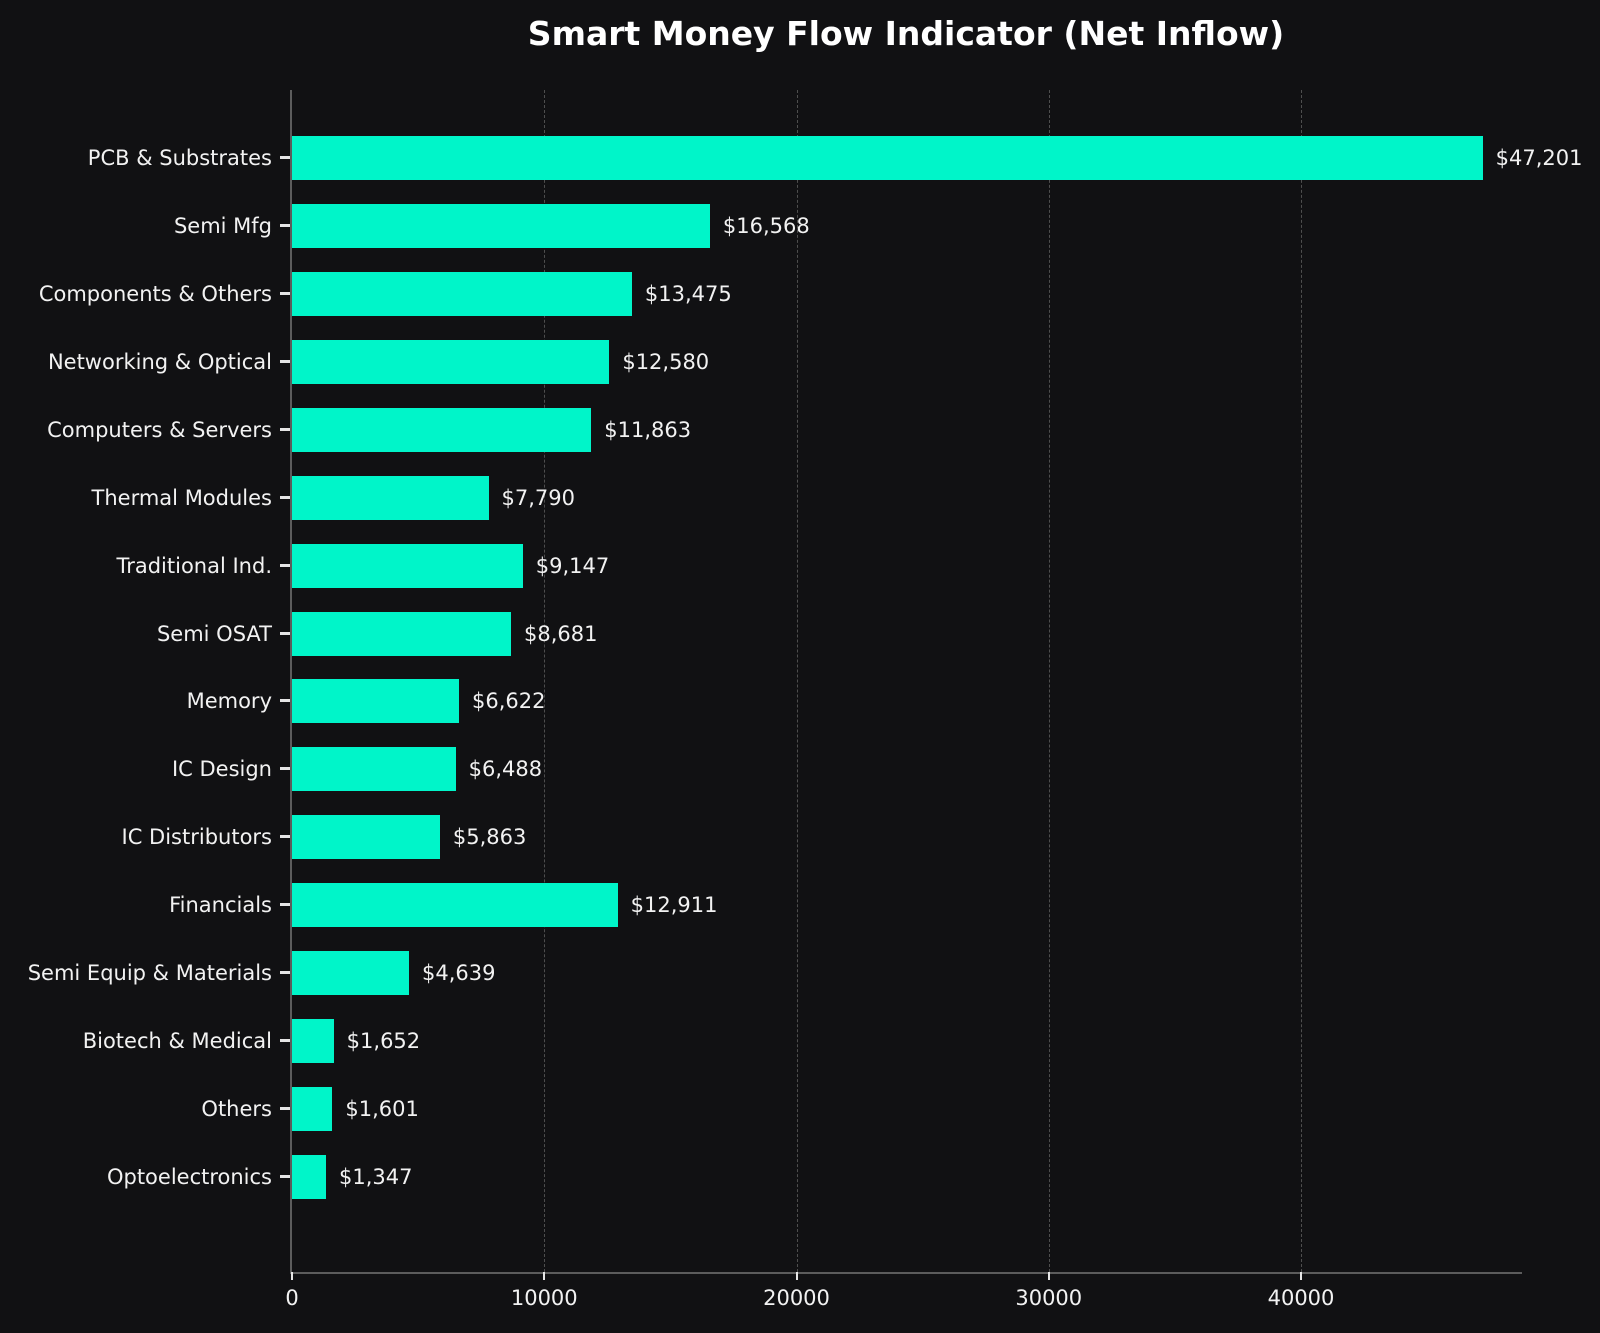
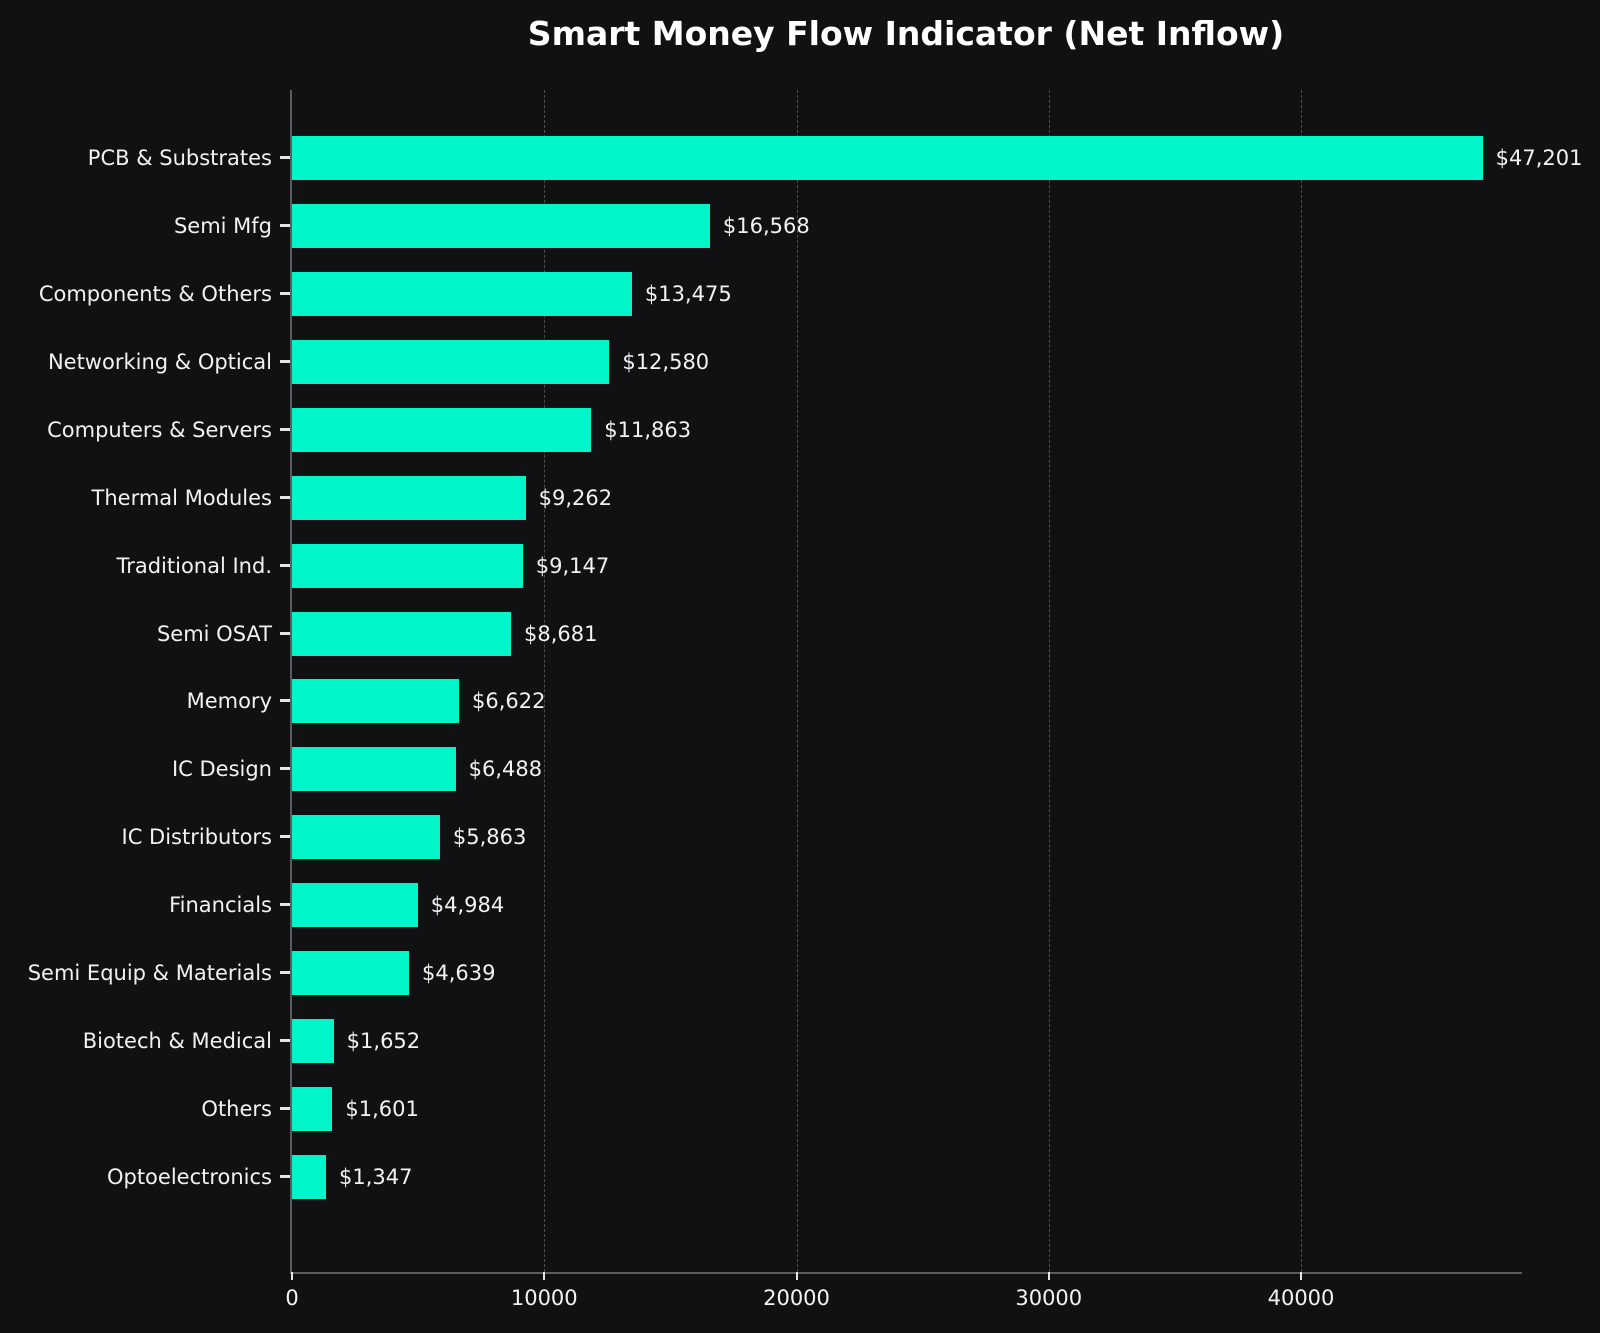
Thermal Modules: $7,790 -> $9,262
Financials: $12,911 -> $4,984
